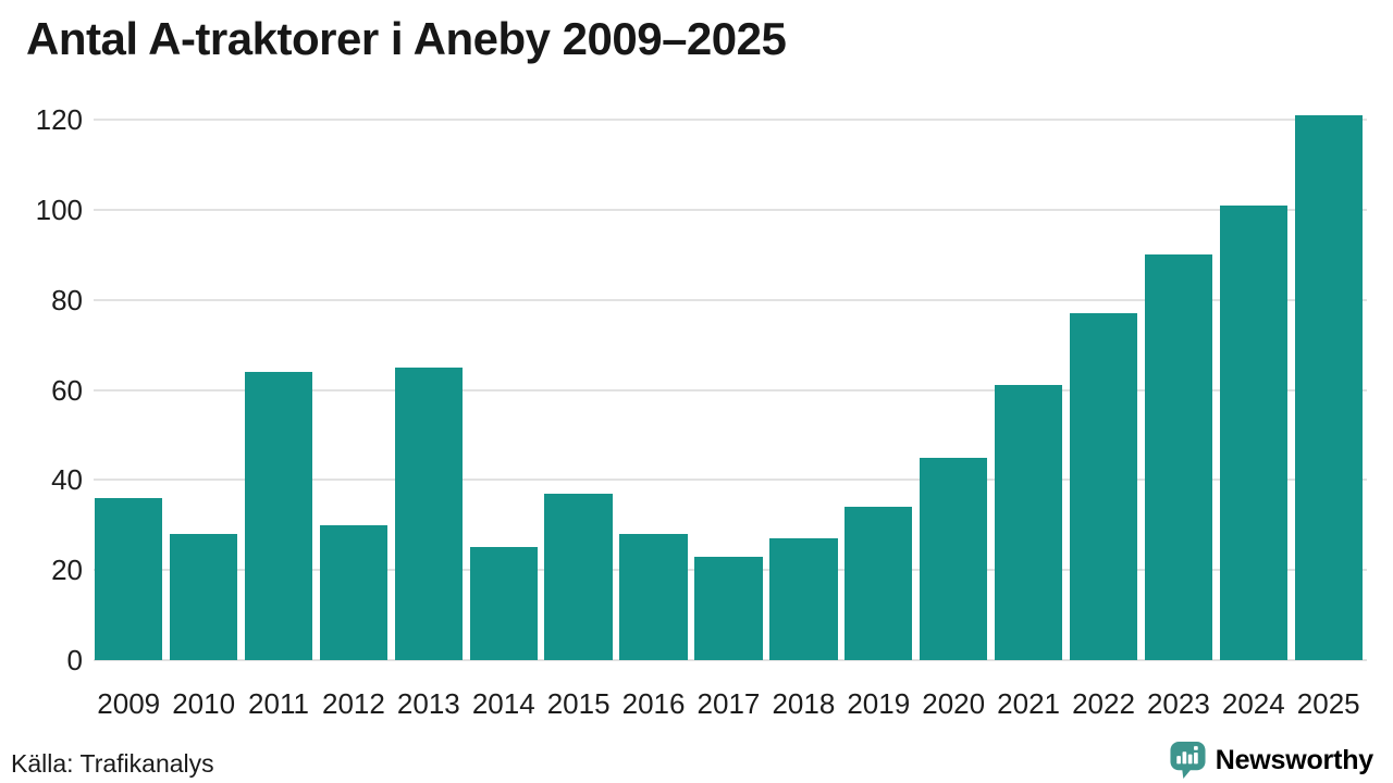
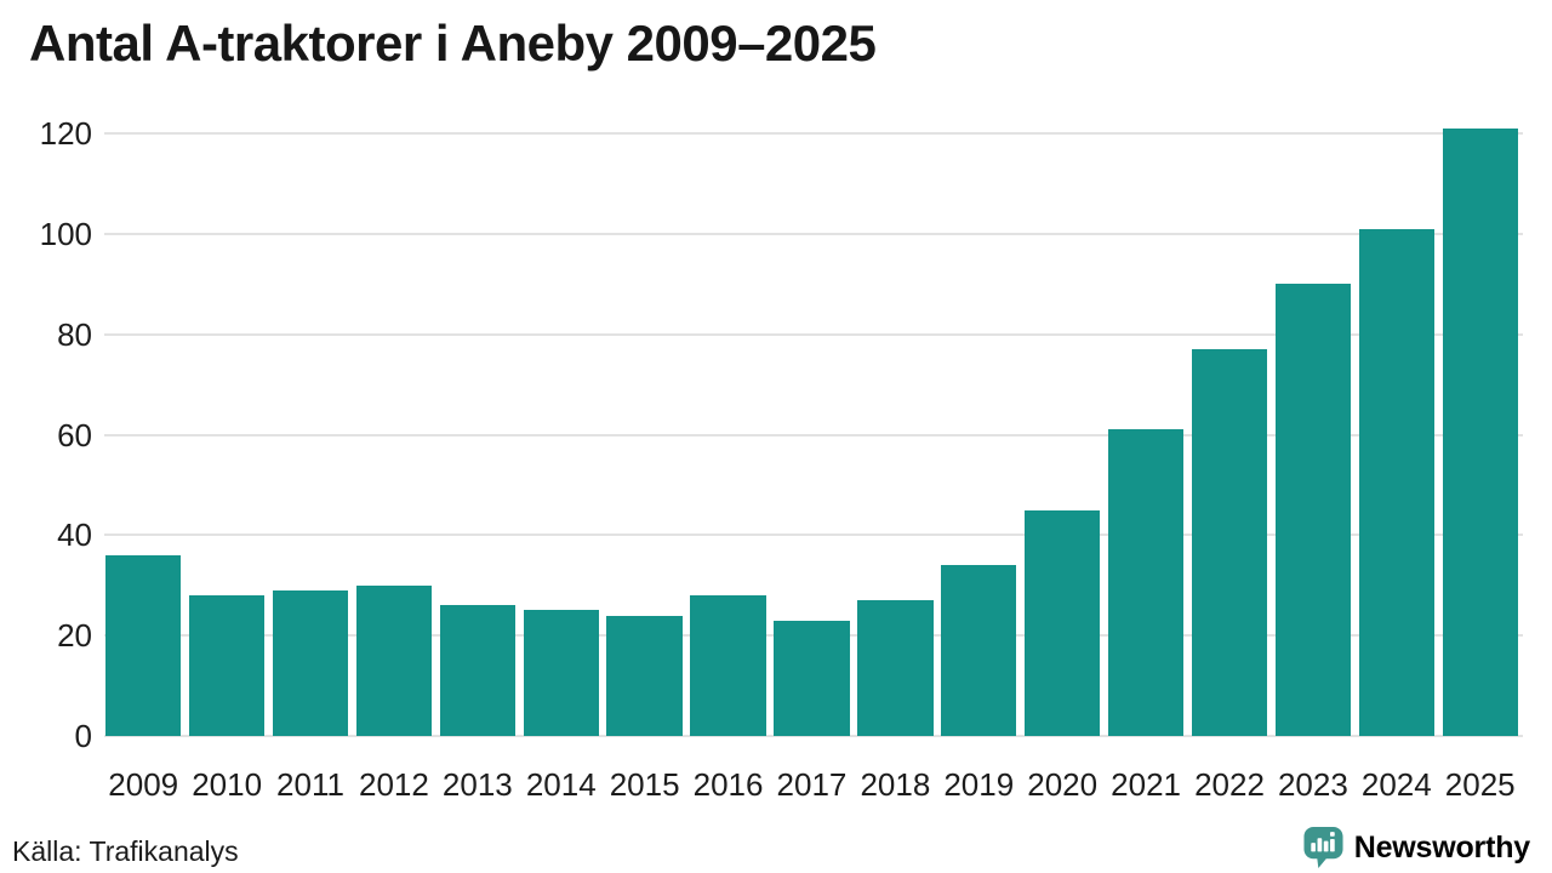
2011: 64 -> 29
2013: 65 -> 26
2015: 37 -> 24
